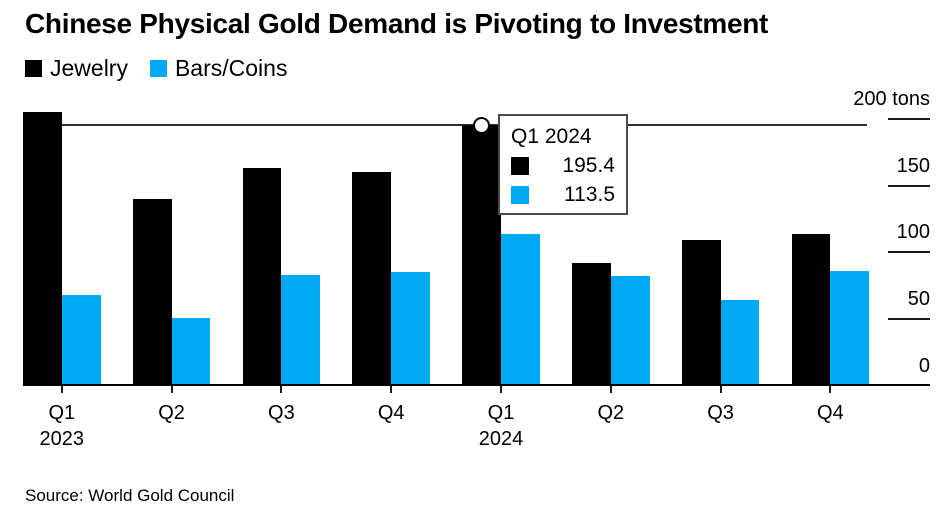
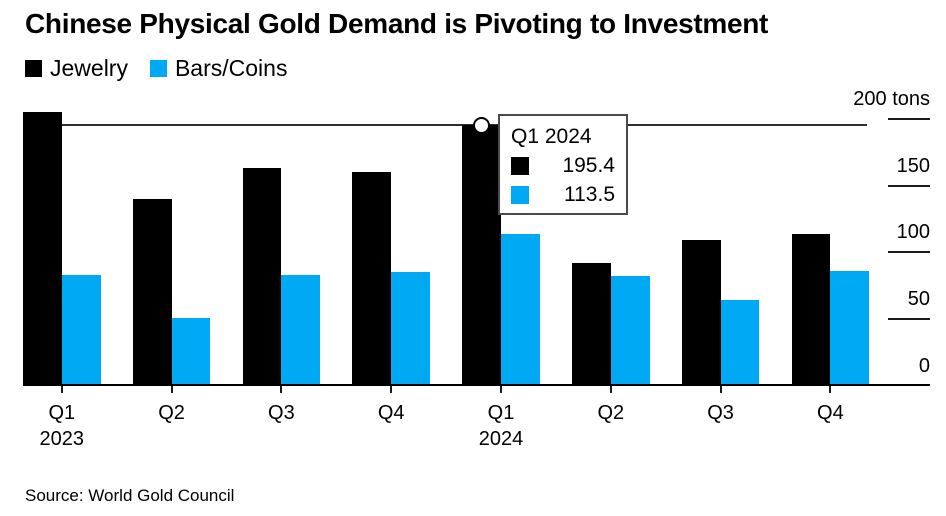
Bars/Coins/Q1 2023: 68 -> 83
